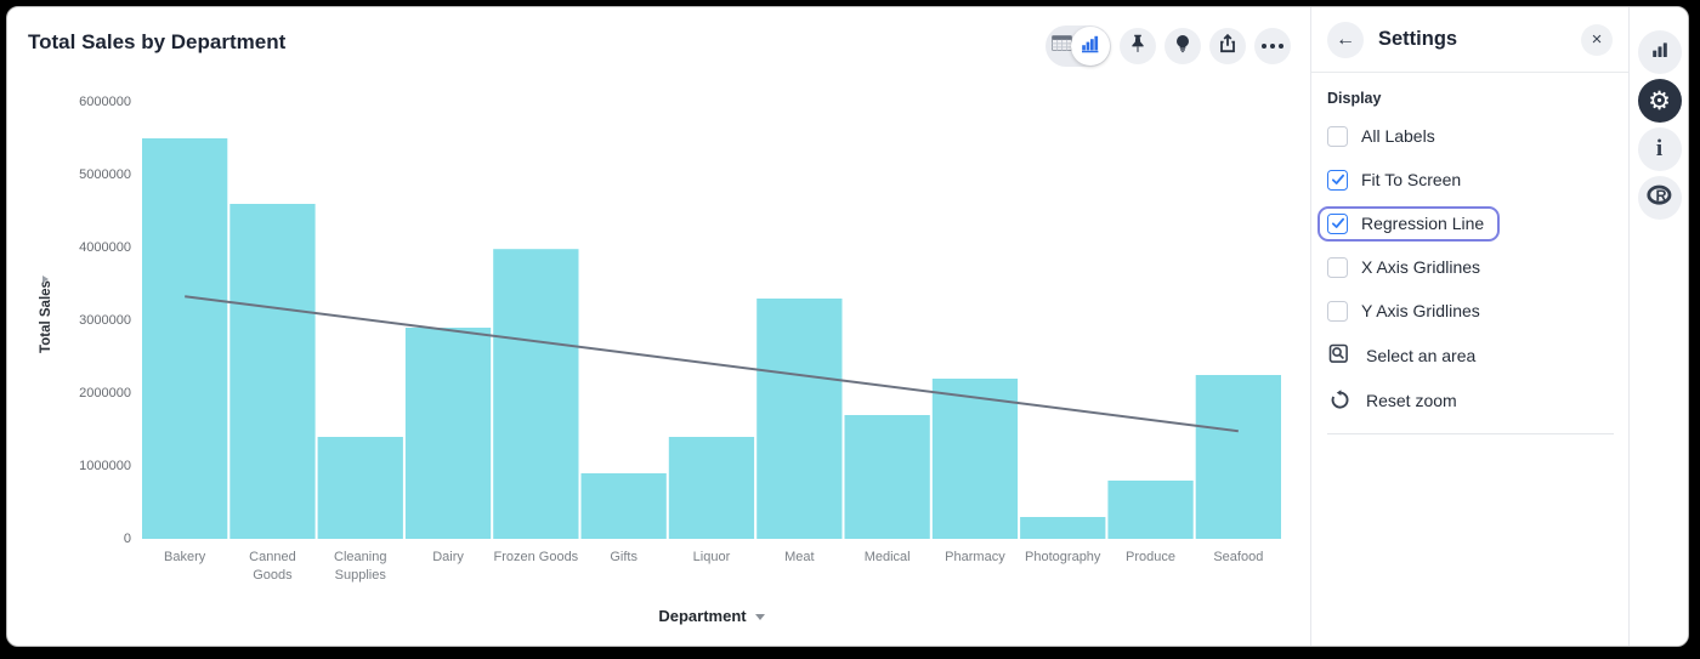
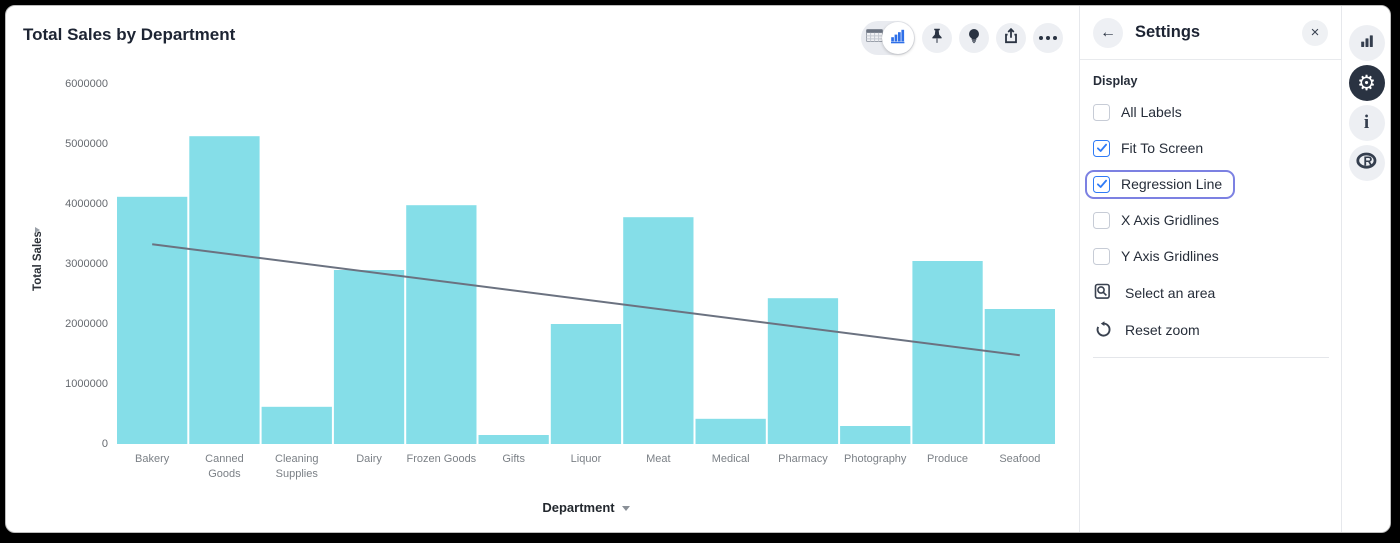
Bakery: 5500000 -> 4100000
Canned Goods: 4600000 -> 5100000
Cleaning Supplies: 1400000 -> 600000
Gifts: 900000 -> 200000
Liquor: 1400000 -> 2000000
Meat: 3300000 -> 3800000
Medical: 1700000 -> 400000
Pharmacy: 2200000 -> 2400000
Produce: 800000 -> 3000000
